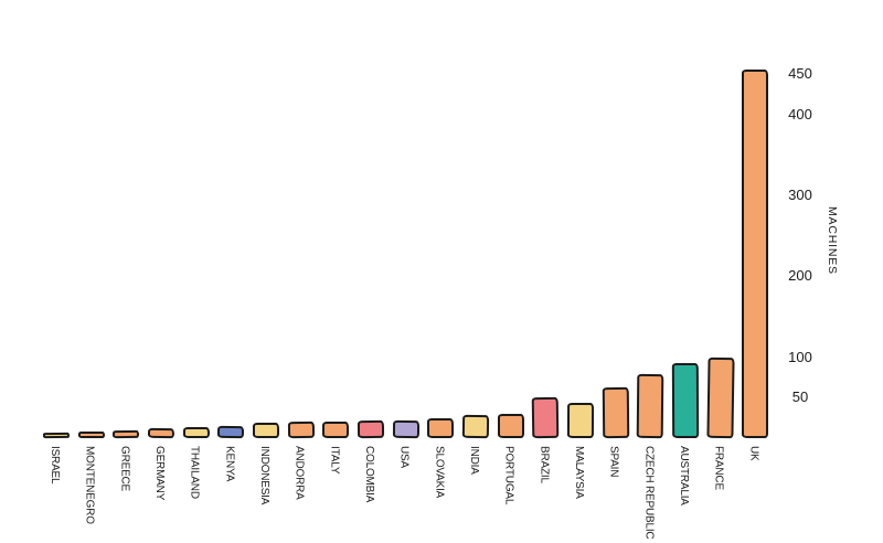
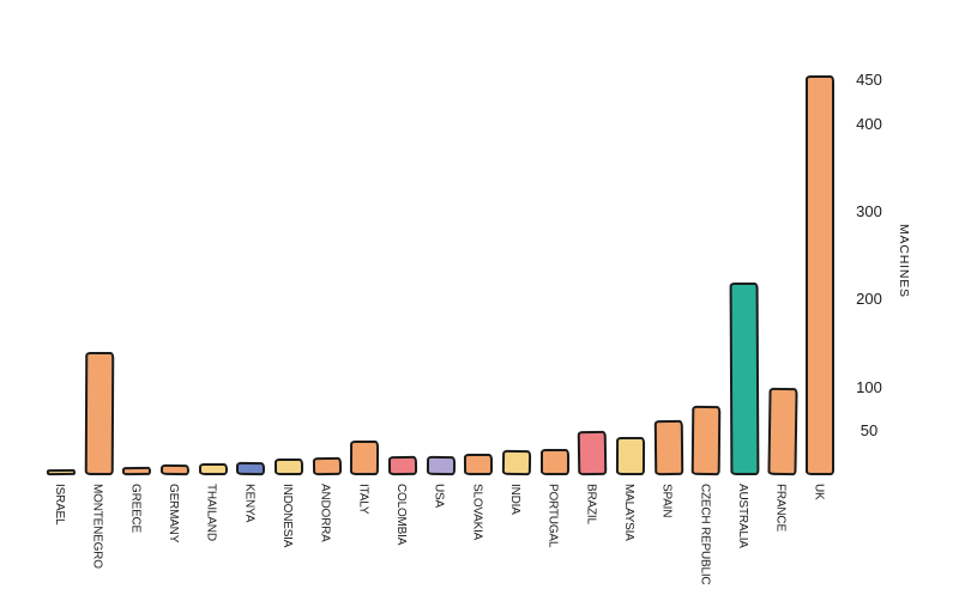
MONTENEGRO: 10 -> 140
ITALY: 20 -> 40
AUSTRALIA: 90 -> 220
